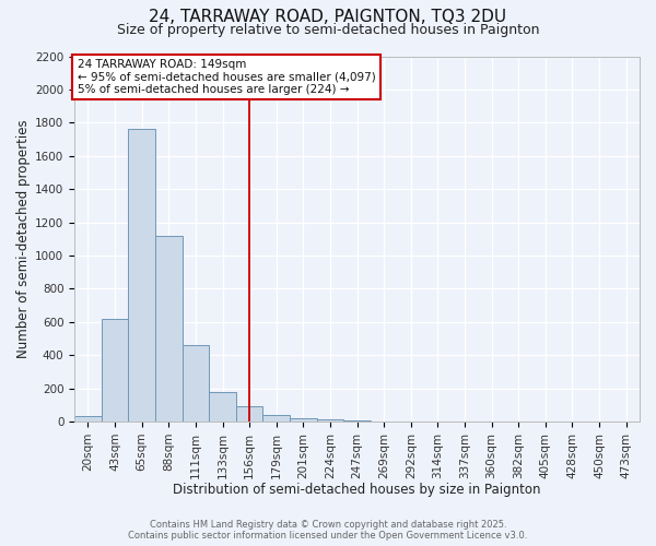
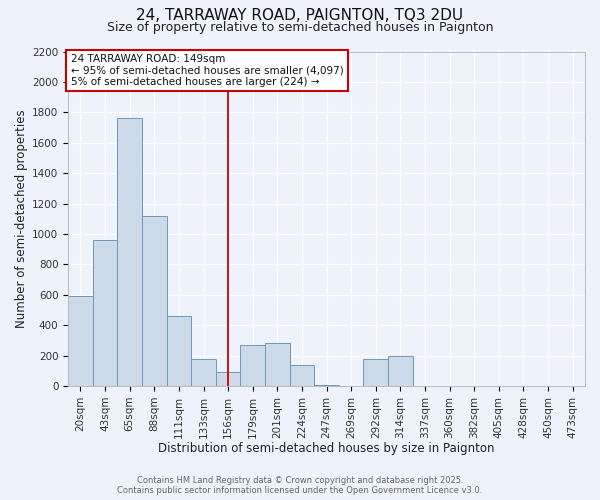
20sqm: 30 -> 590
43sqm: 620 -> 960
179sqm: 40 -> 270
201sqm: 20 -> 280
224sqm: 10 -> 140
292sqm: 0 -> 180
314sqm: 0 -> 200
